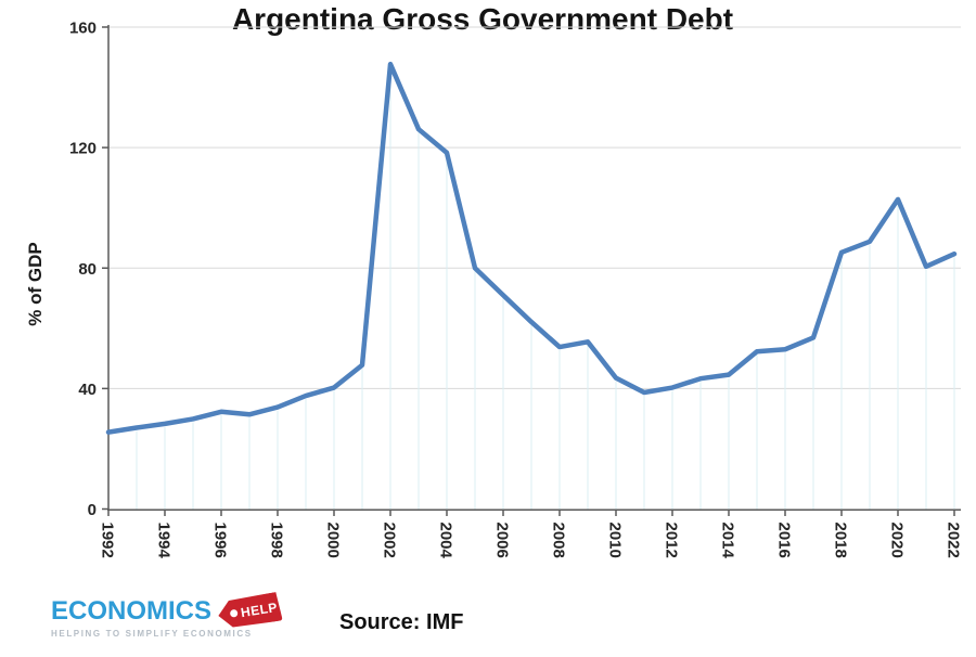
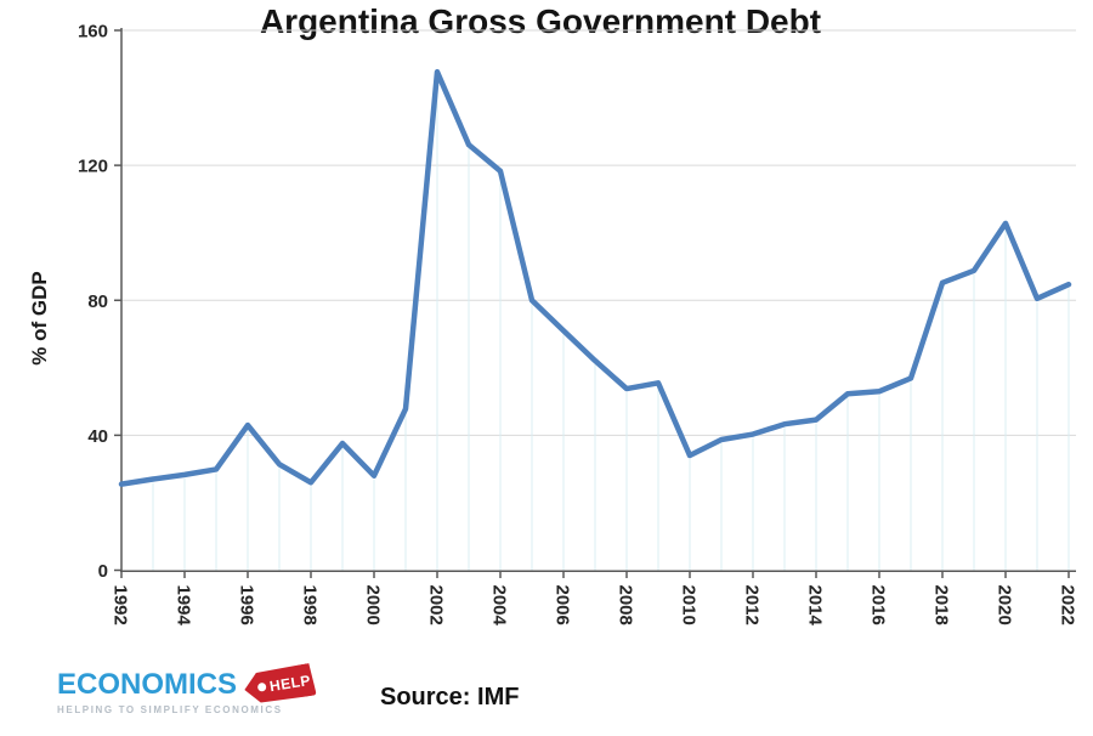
1996: 32 -> 43
1998: 34 -> 26
2000: 40 -> 28
2010: 44 -> 34
